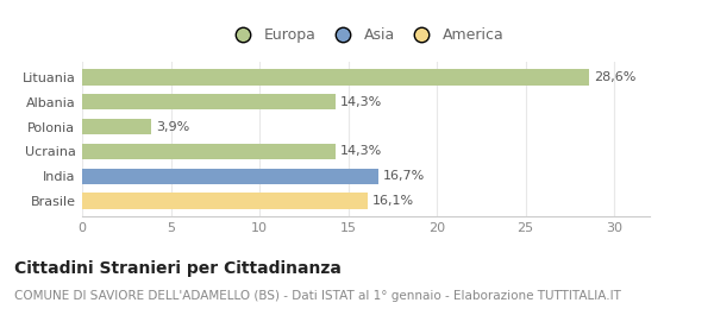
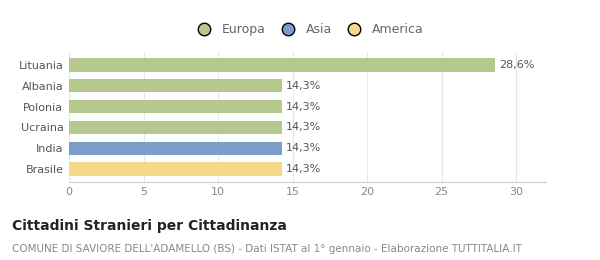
Polonia: 3,9% -> 14,3%
India: 16,7% -> 14,3%
Brasile: 16,1% -> 14,3%
